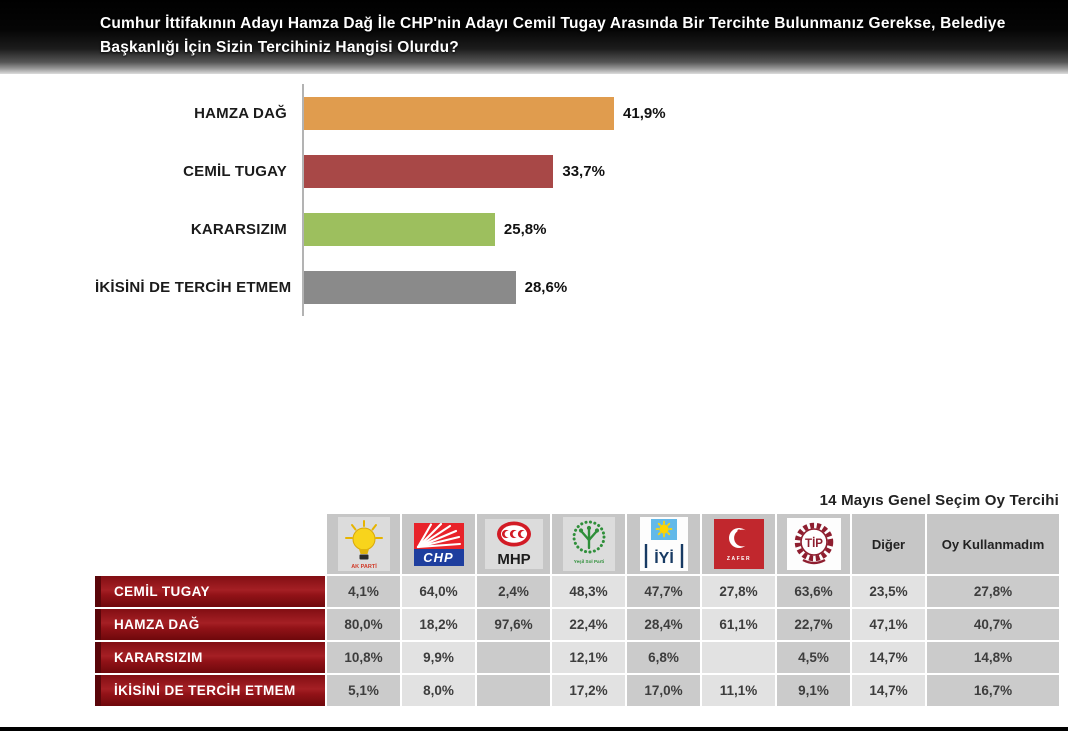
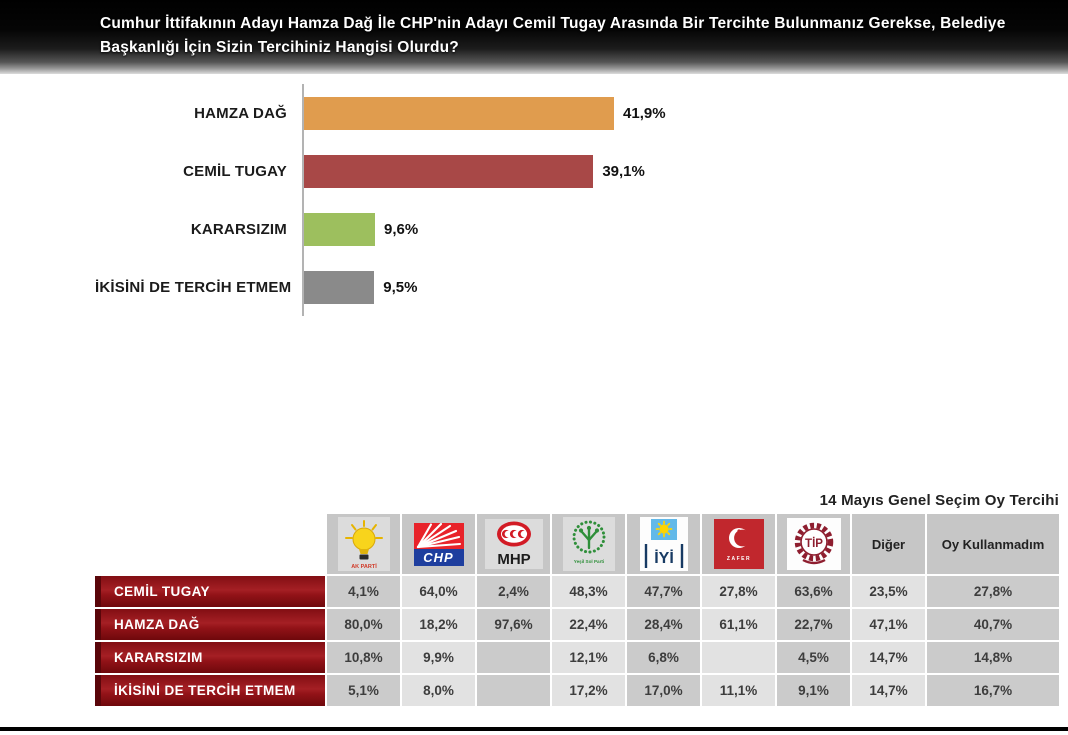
CEMİL TUGAY: 33,7% -> 39,1%
KARARSIZIM: 25,8% -> 9,6%
İKİSİNİ DE TERCİH ETMEM: 28,6% -> 9,5%
